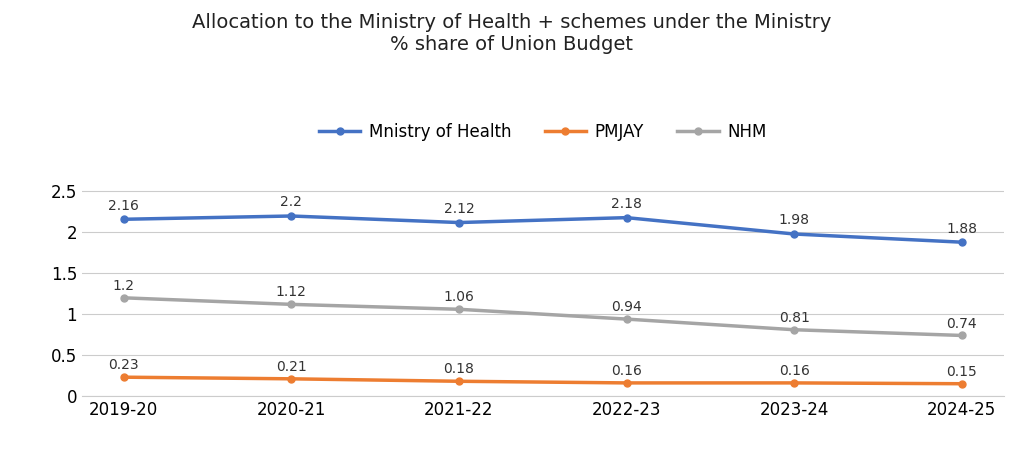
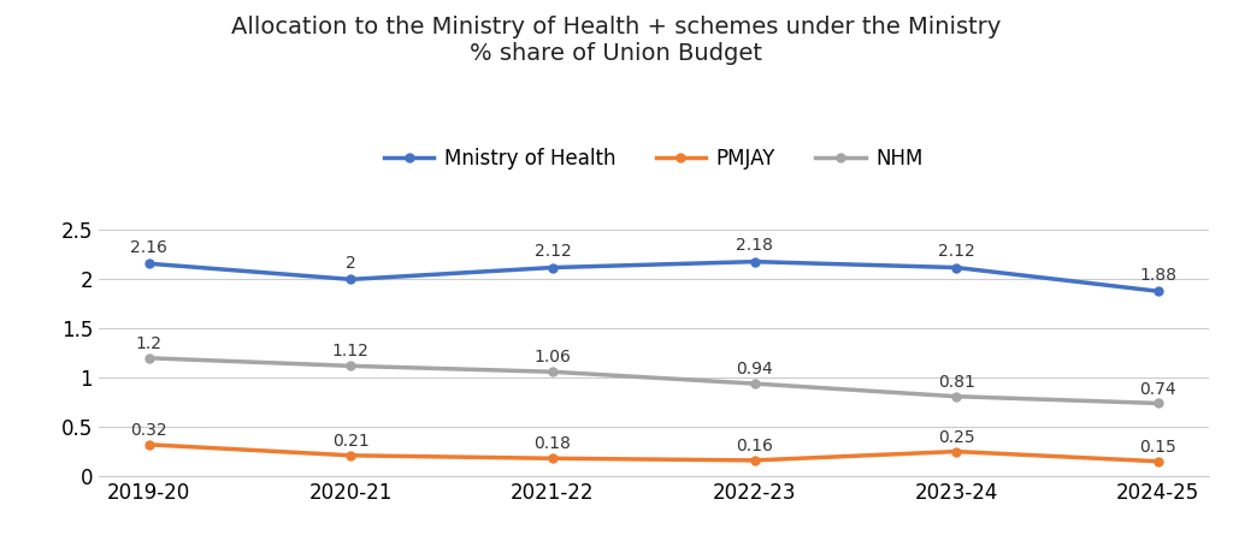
PMJAY/2019-20: 0.23 -> 0.32
Mnistry of Health/2020-21: 2.2 -> 2
Mnistry of Health/2023-24: 1.98 -> 2.12
PMJAY/2023-24: 0.16 -> 0.25
